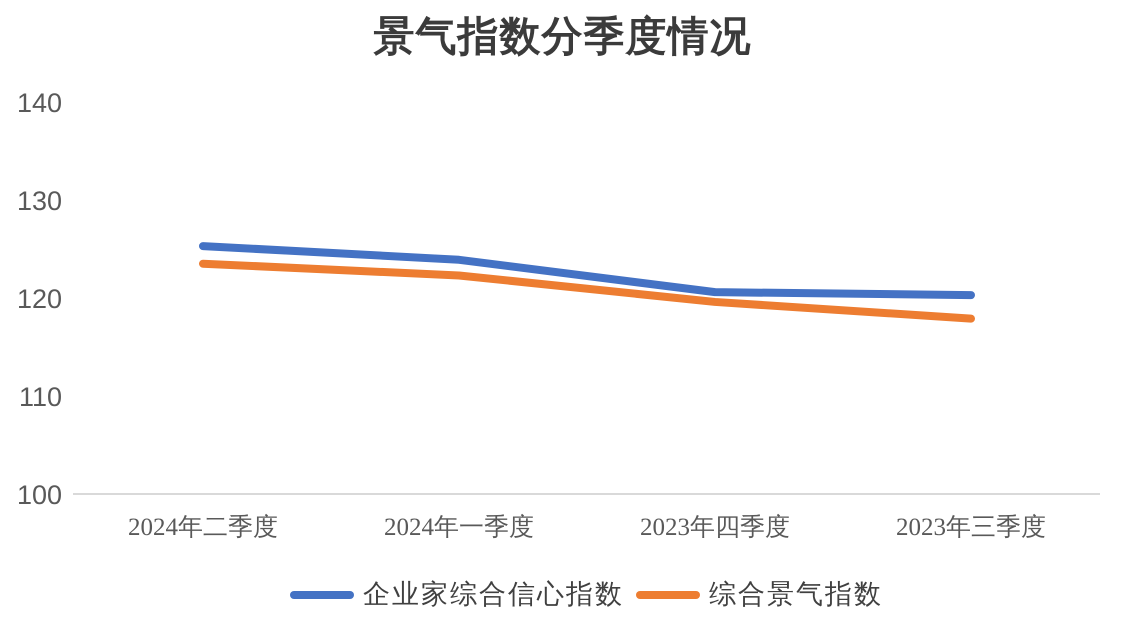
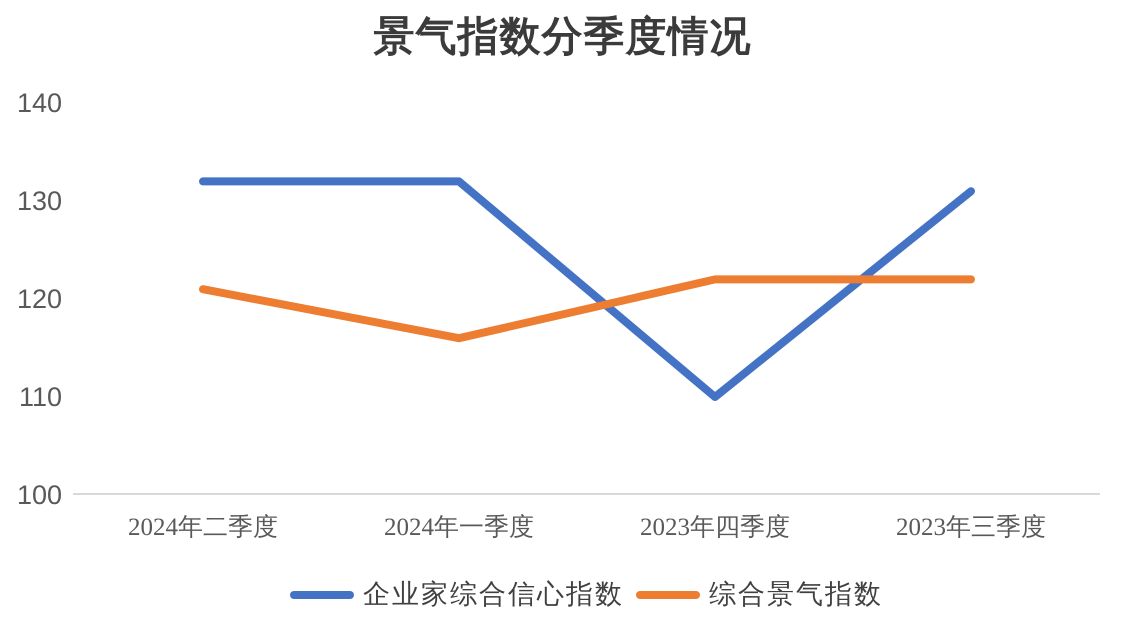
企业家综合信心指数/2024年二季度: 125 -> 132
综合景气指数/2024年二季度: 124 -> 121
企业家综合信心指数/2024年一季度: 124 -> 132
综合景气指数/2024年一季度: 122 -> 116
企业家综合信心指数/2023年四季度: 121 -> 110
综合景气指数/2023年四季度: 120 -> 122
企业家综合信心指数/2023年三季度: 120 -> 131
综合景气指数/2023年三季度: 118 -> 122
